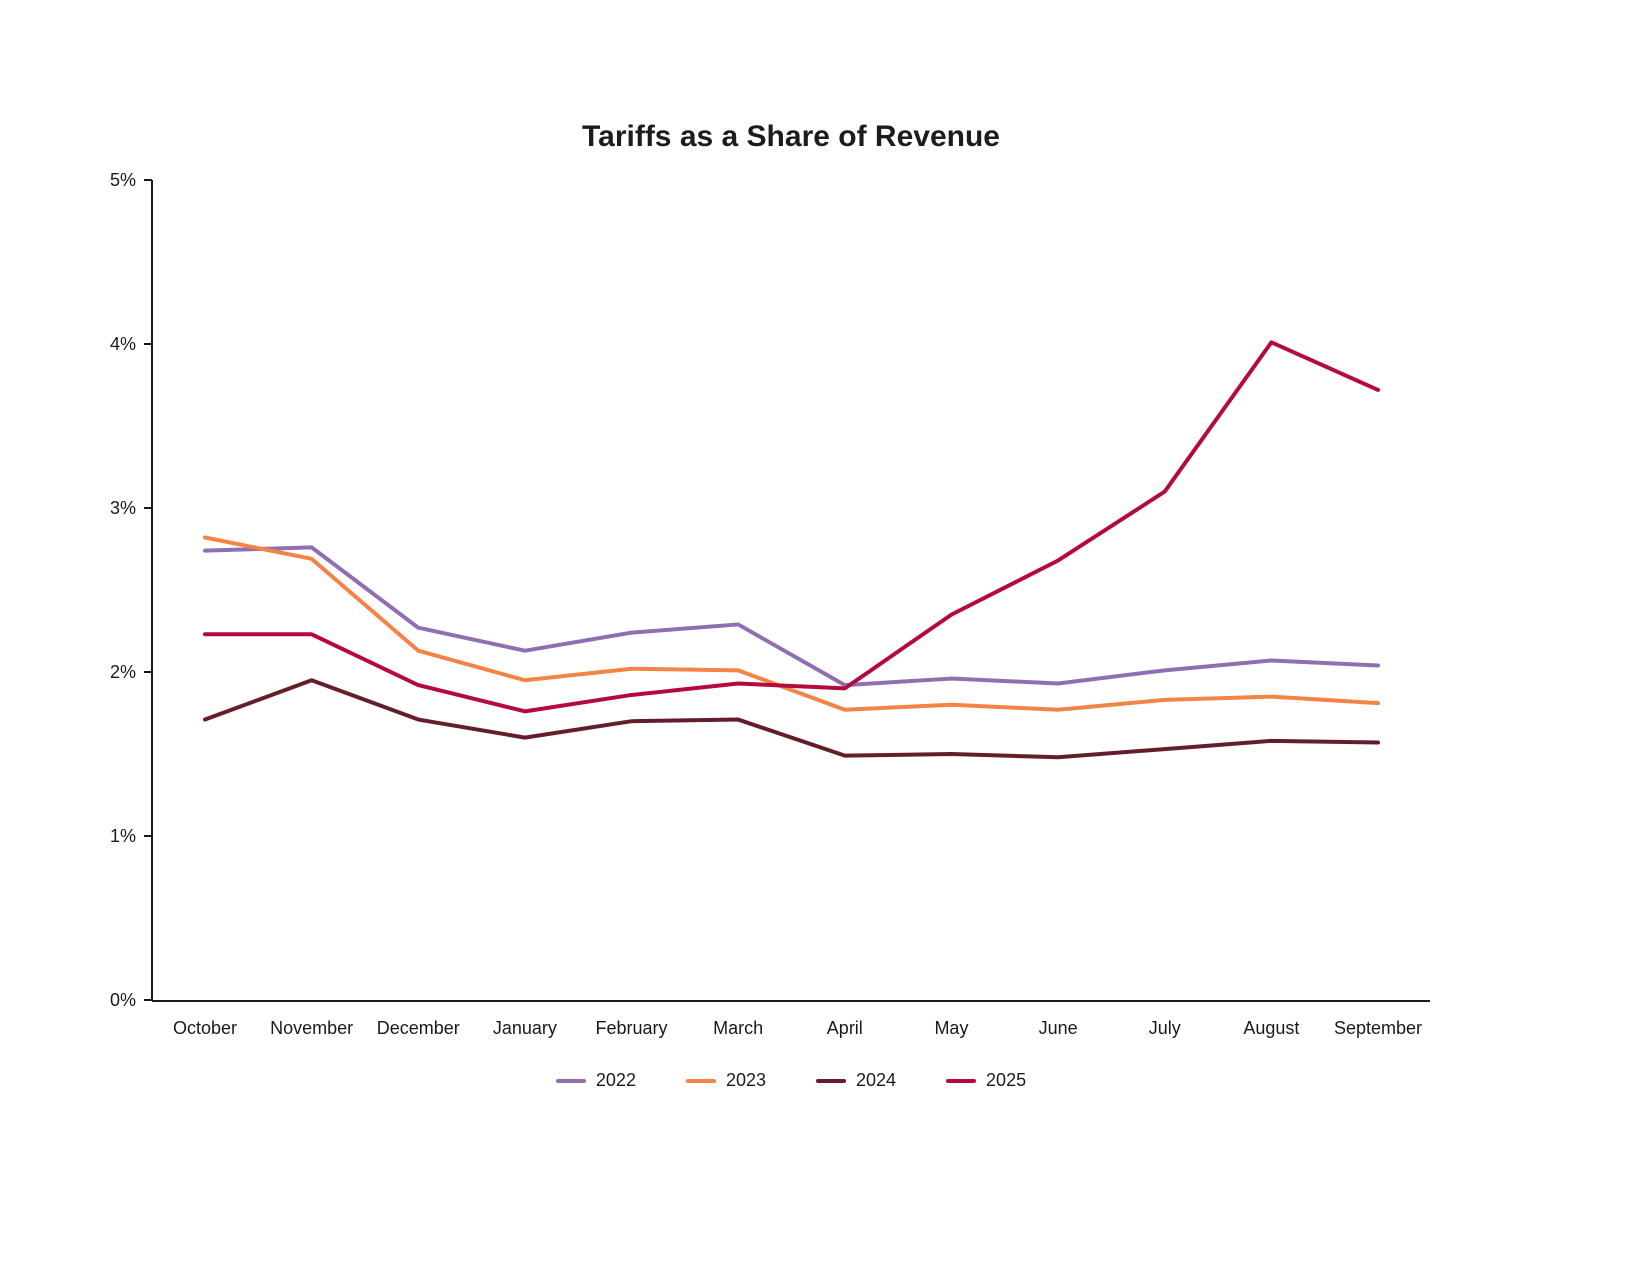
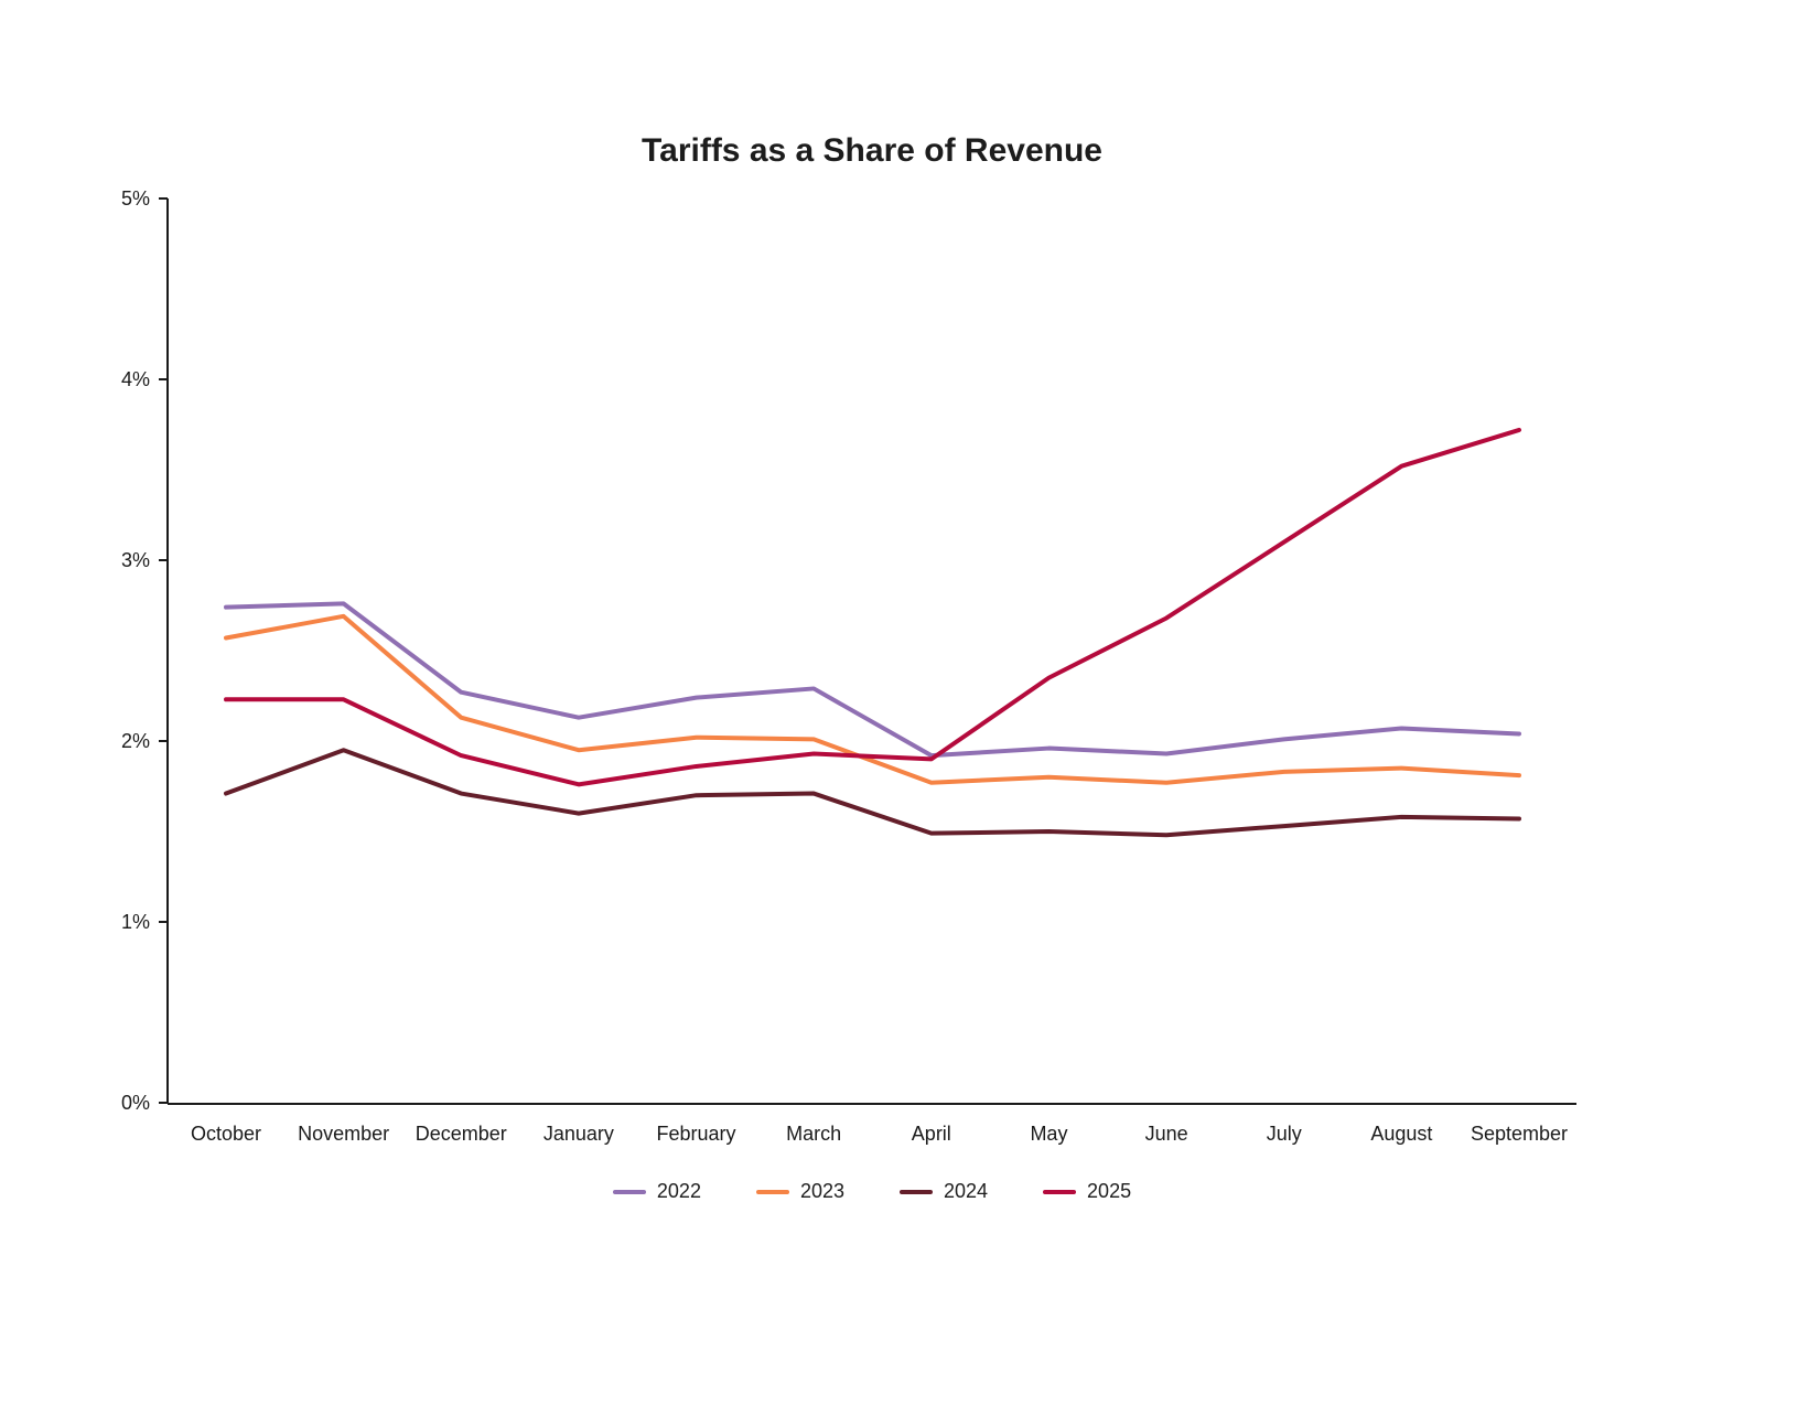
2023/October: 2.82% -> 2.57%
2025/August: 4.01% -> 3.52%
